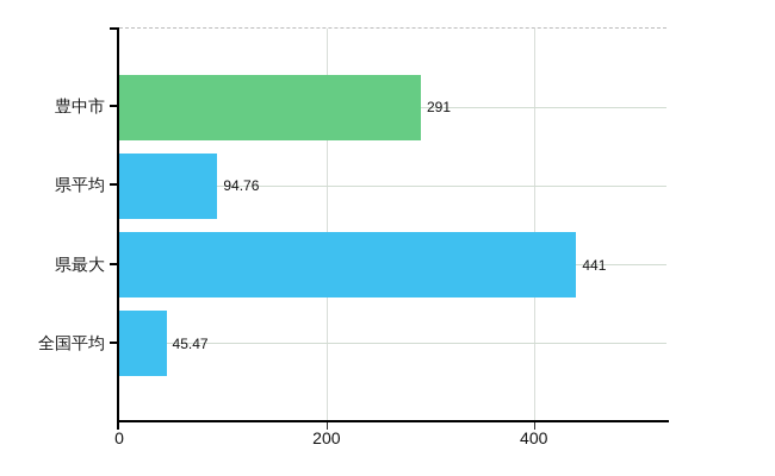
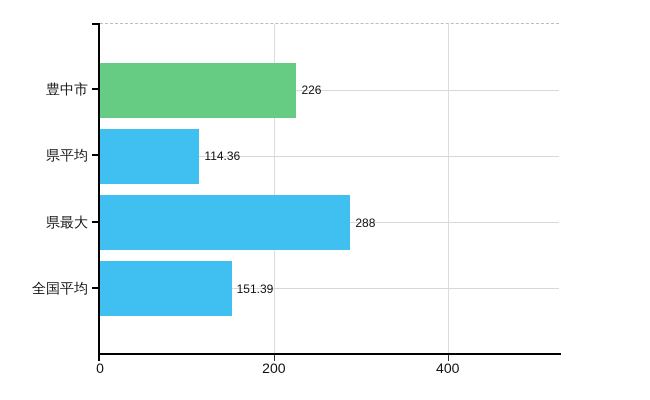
豊中市: 291 -> 226
県平均: 94.76 -> 114.36
県最大: 441 -> 288
全国平均: 45.47 -> 151.39
